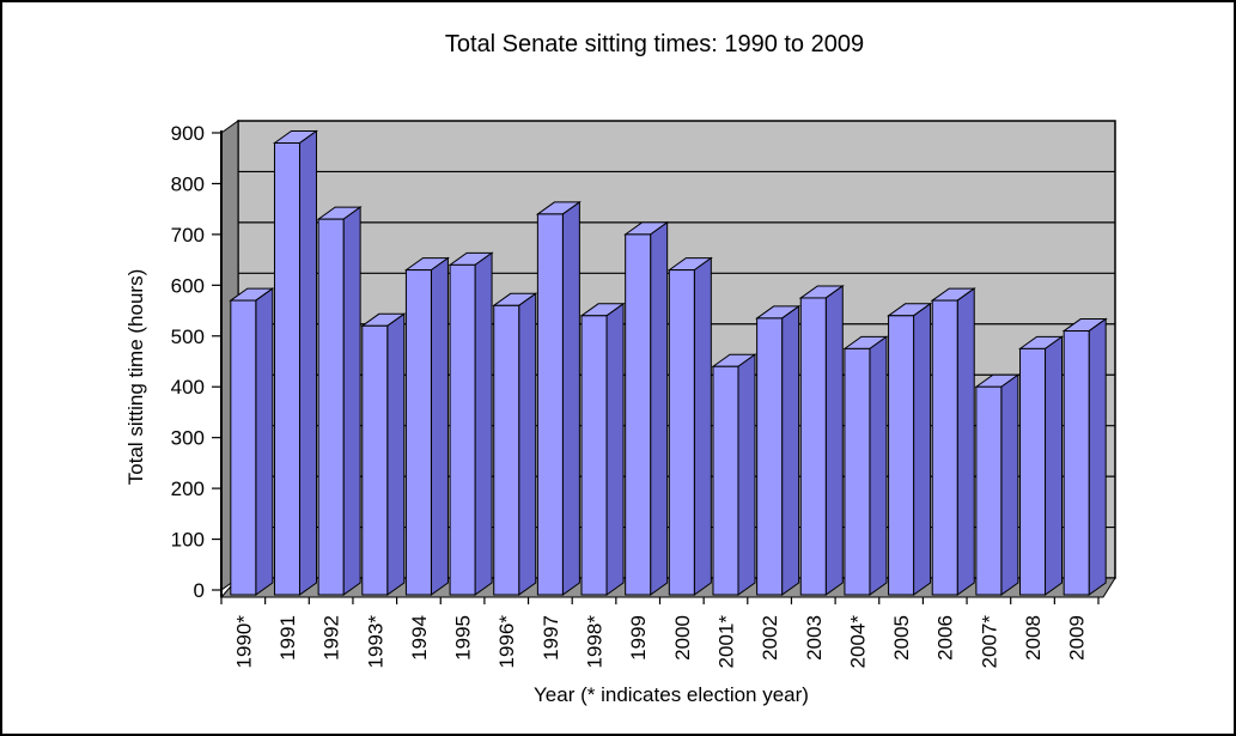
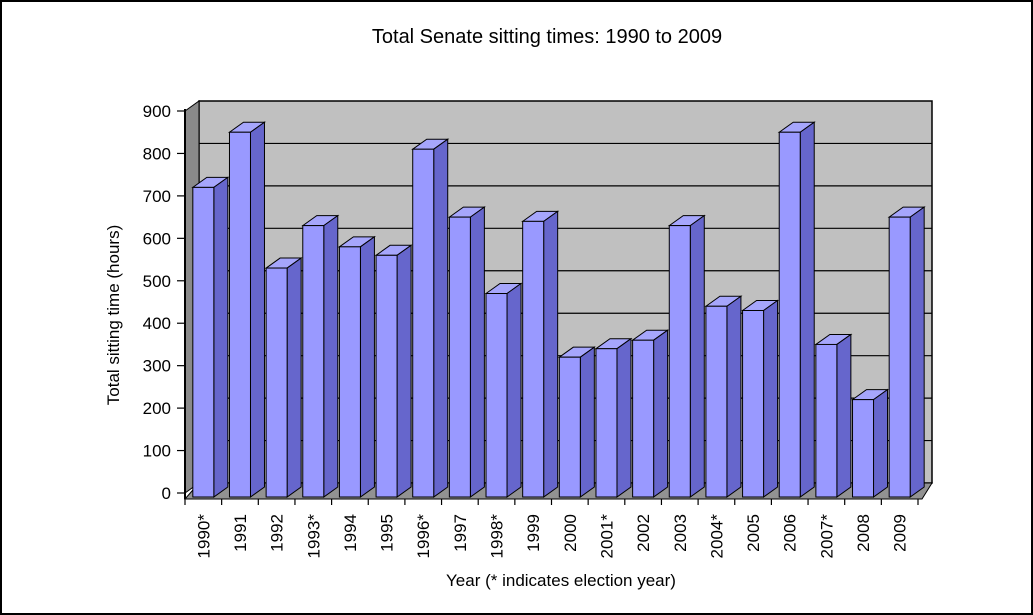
1990*: 570 -> 720
1991: 880 -> 850
1992: 730 -> 530
1993*: 520 -> 630
1994: 630 -> 580
1995: 640 -> 560
1996*: 560 -> 810
1997: 740 -> 650
1998*: 540 -> 470
1999: 700 -> 640
2000: 630 -> 320
2001*: 440 -> 340
2002: 540 -> 360
2003: 580 -> 630
2004*: 480 -> 440
2005: 540 -> 430
2006: 570 -> 850
2007*: 400 -> 350
2008: 480 -> 220
2009: 510 -> 650
